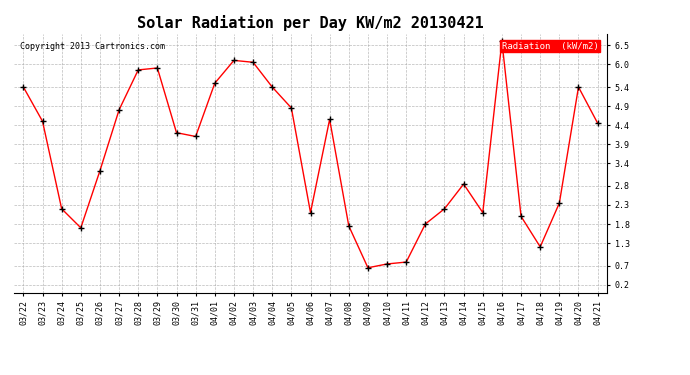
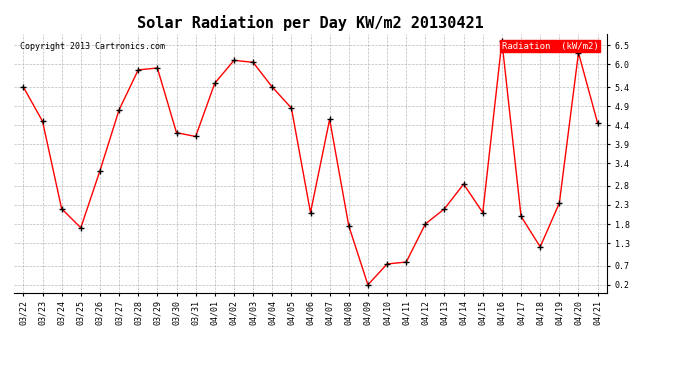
04/09: 0.65 -> 0.20
04/20: 5.40 -> 6.30
